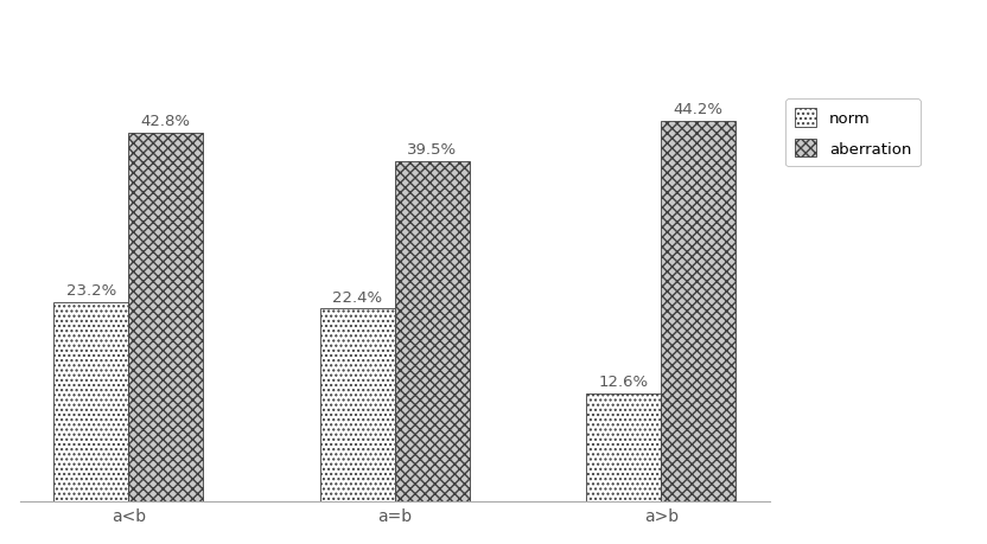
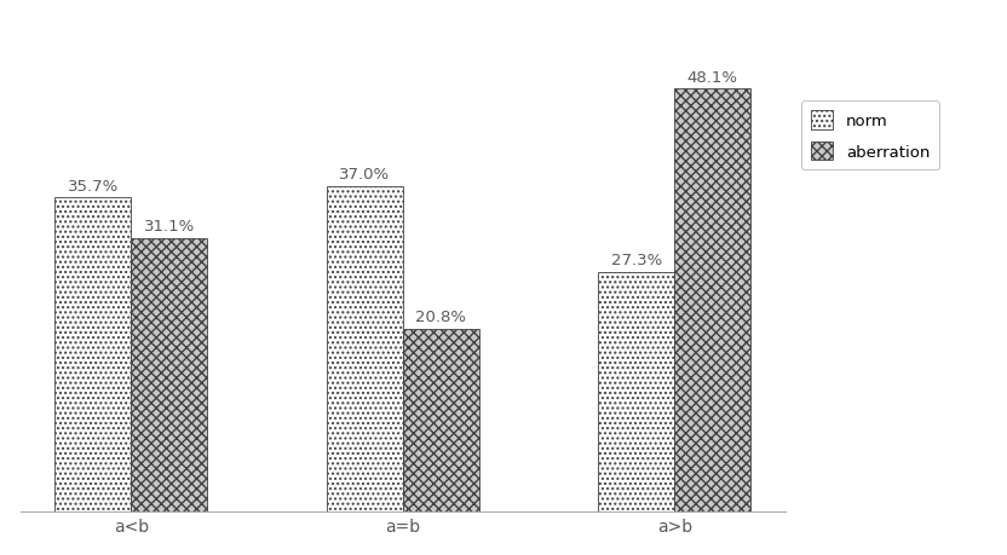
norm/a<b: 23.2% -> 35.7%
aberration/a<b: 42.8% -> 31.1%
norm/a=b: 22.4% -> 37.0%
aberration/a=b: 39.5% -> 20.8%
norm/a>b: 12.6% -> 27.3%
aberration/a>b: 44.2% -> 48.1%
